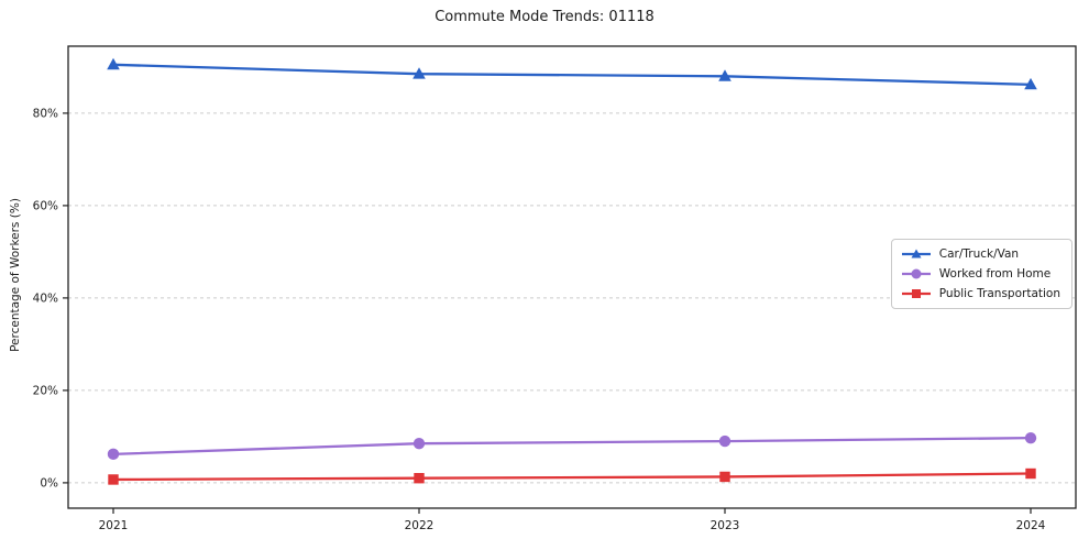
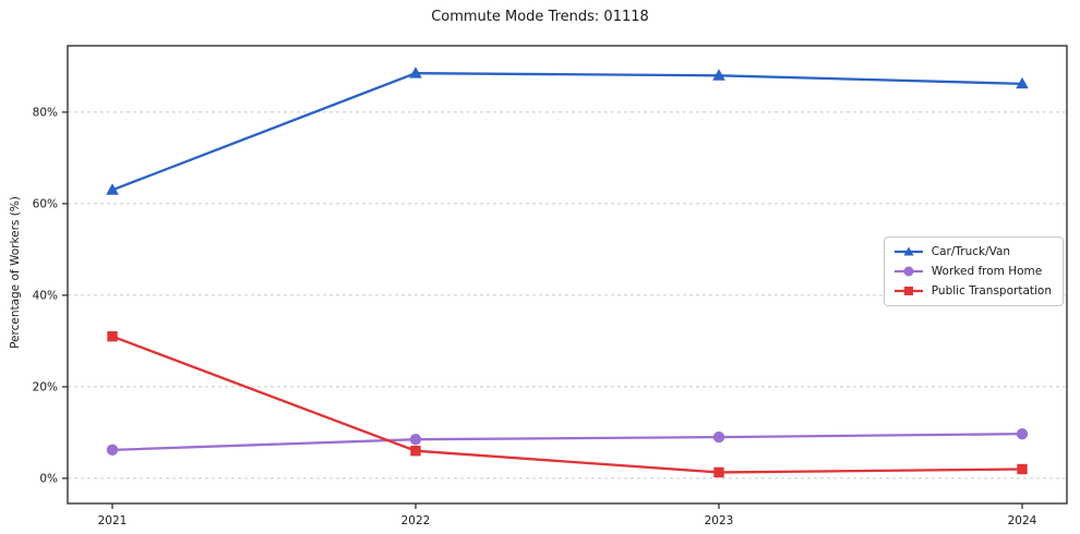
Car/Truck/Van/2021: 90% -> 63%
Public Transportation/2021: 1% -> 31%
Public Transportation/2022: 1% -> 6%
